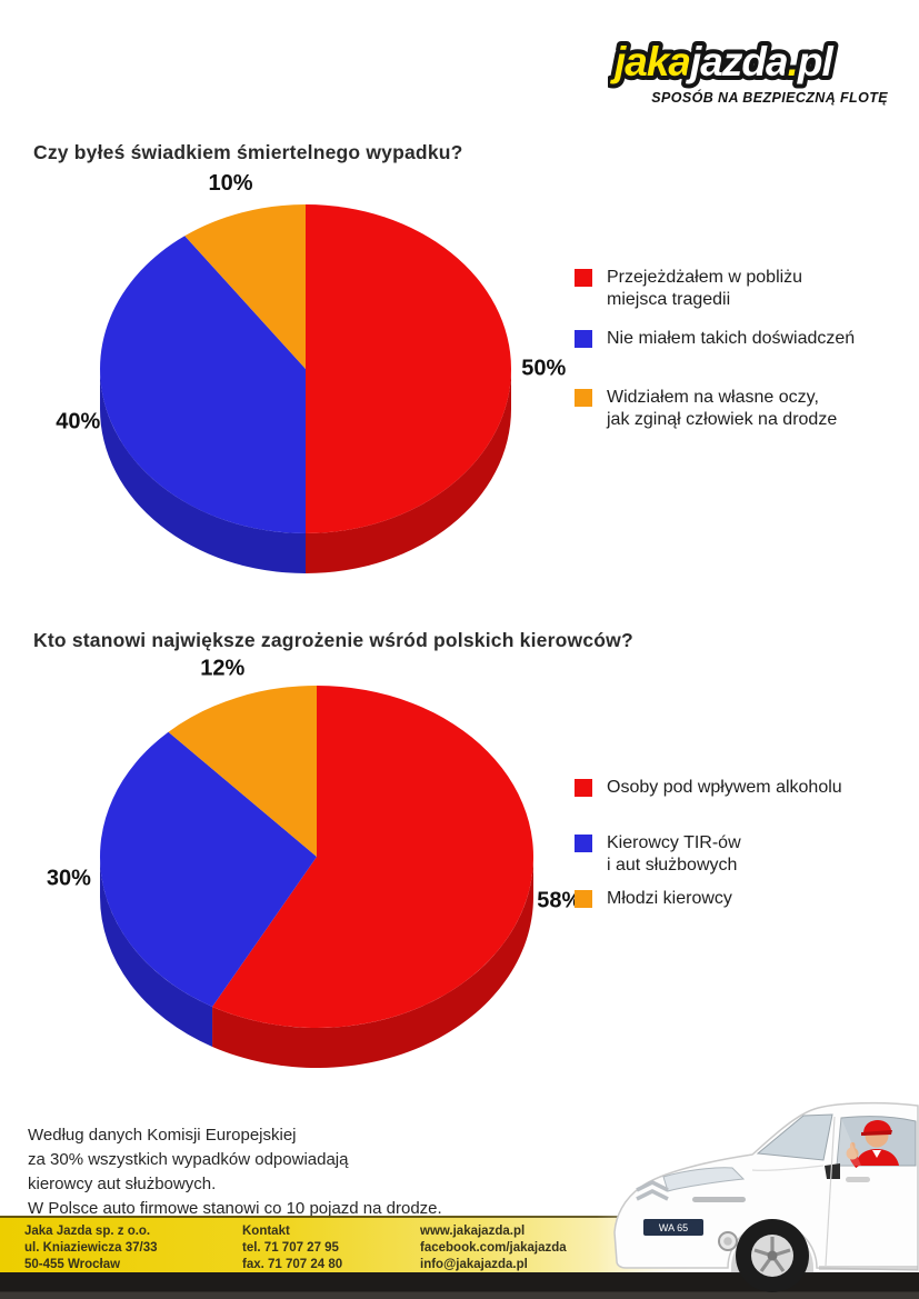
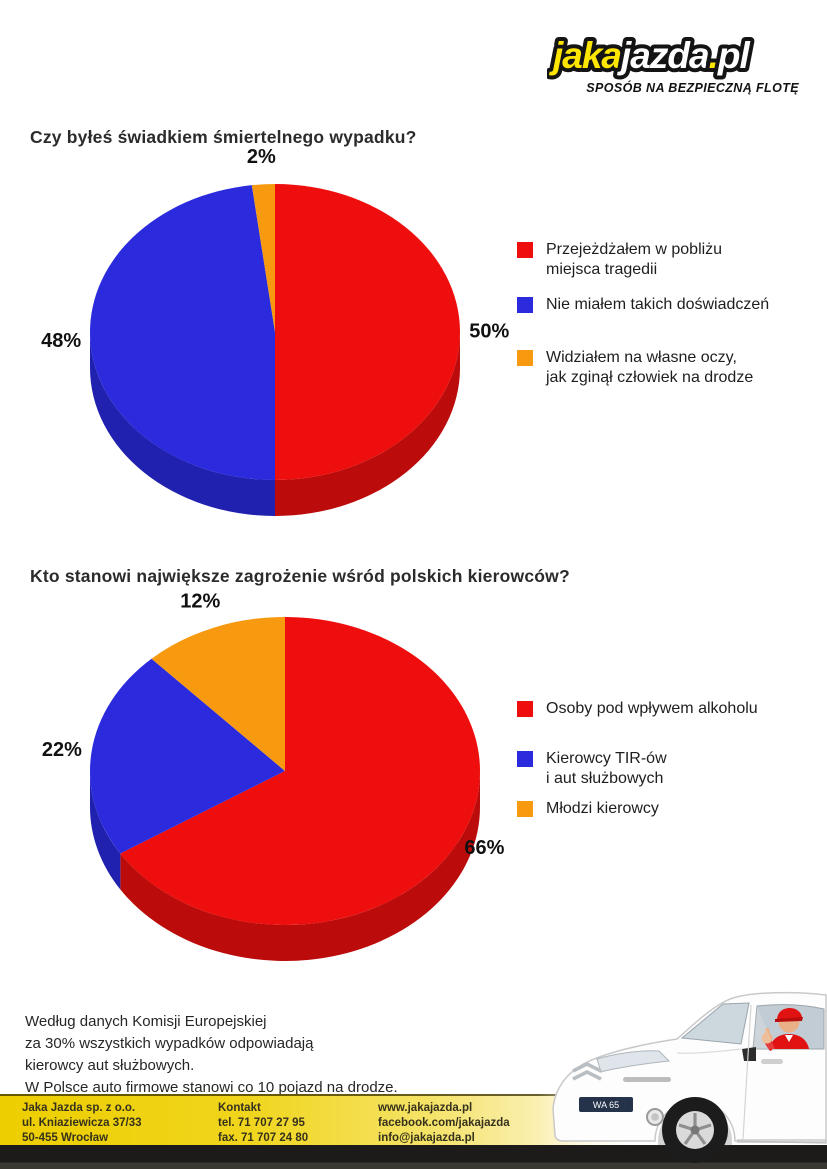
Czy byłeś świadkiem śmiertelnego wypadku?/Nie miałem takich doświadczeń: 40% -> 48%
Czy byłeś świadkiem śmiertelnego wypadku?/Widziałem na własne oczy, jak zginął człowiek na drodze: 10% -> 2%
Kto stanowi największe zagrożenie wśród polskich kierowców?/Osoby pod wpływem alkoholu: 58% -> 66%
Kto stanowi największe zagrożenie wśród polskich kierowców?/Kierowcy TIR-ów i aut służbowych: 30% -> 22%
